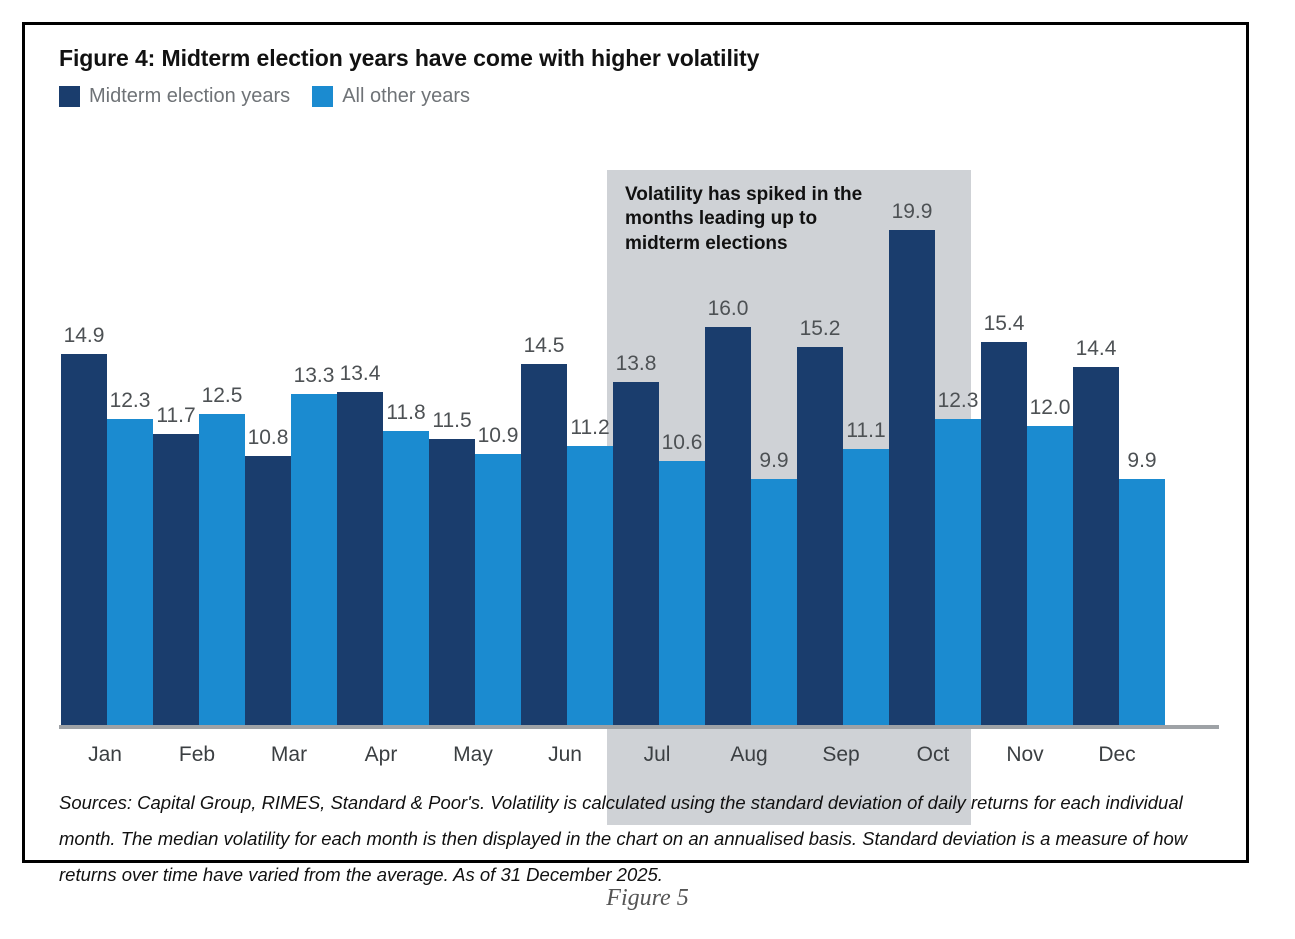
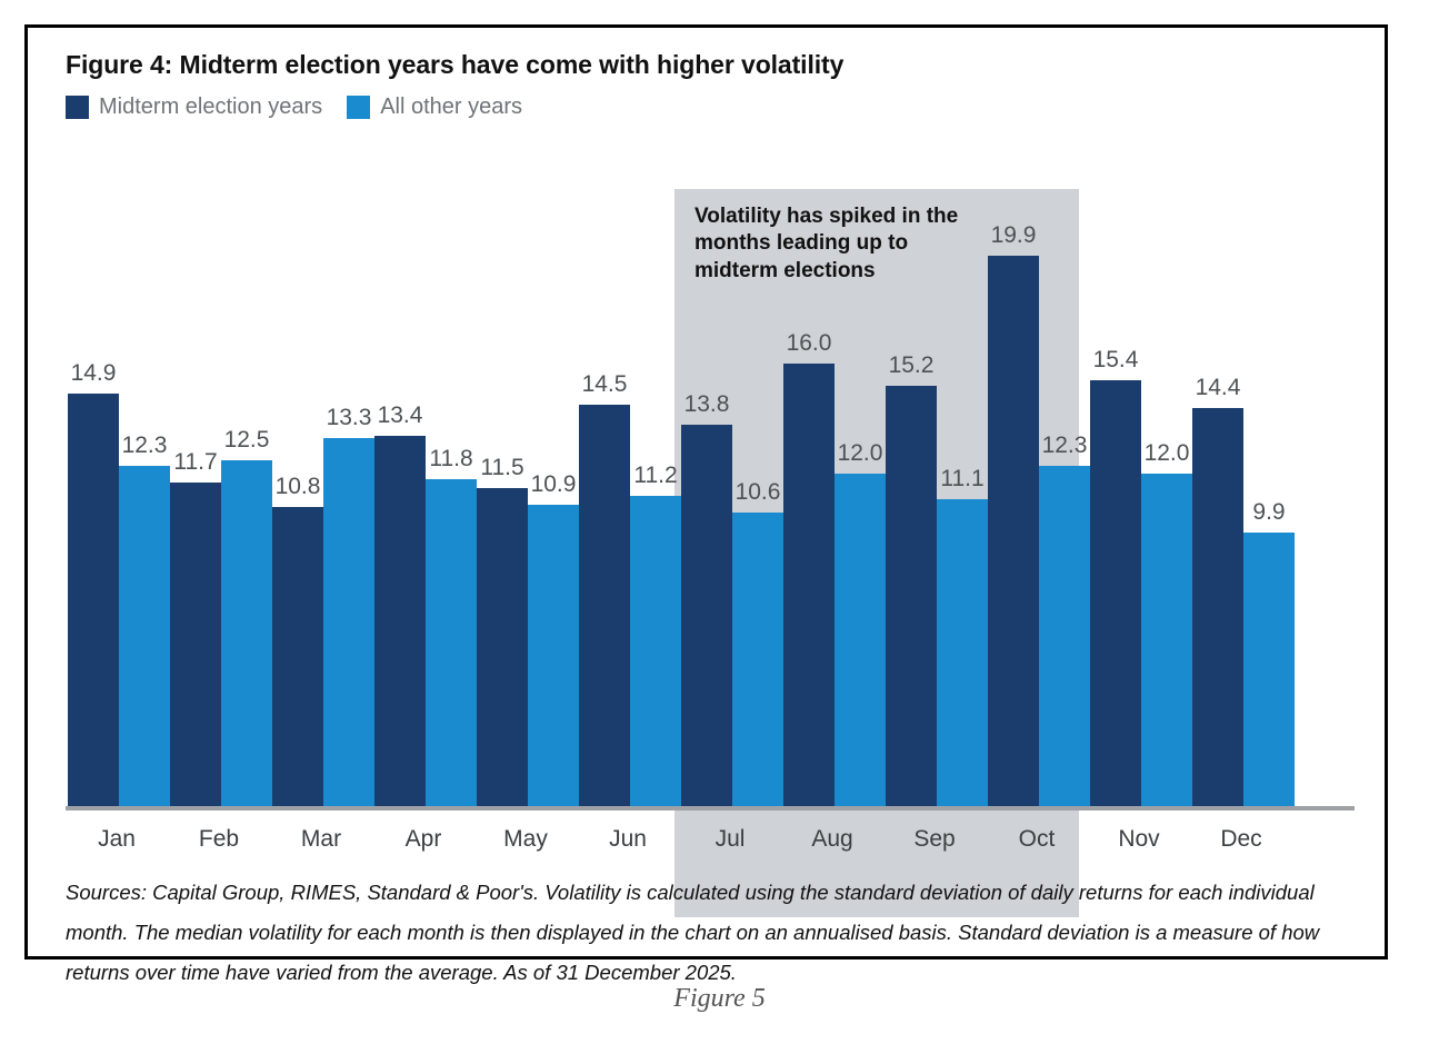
All other years/Aug: 9.9 -> 12.0
